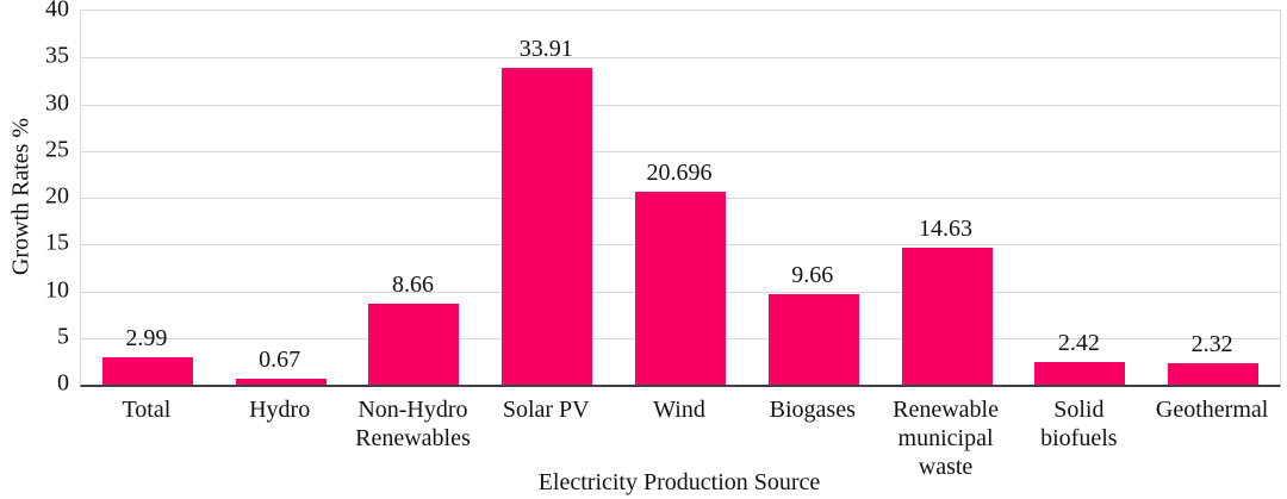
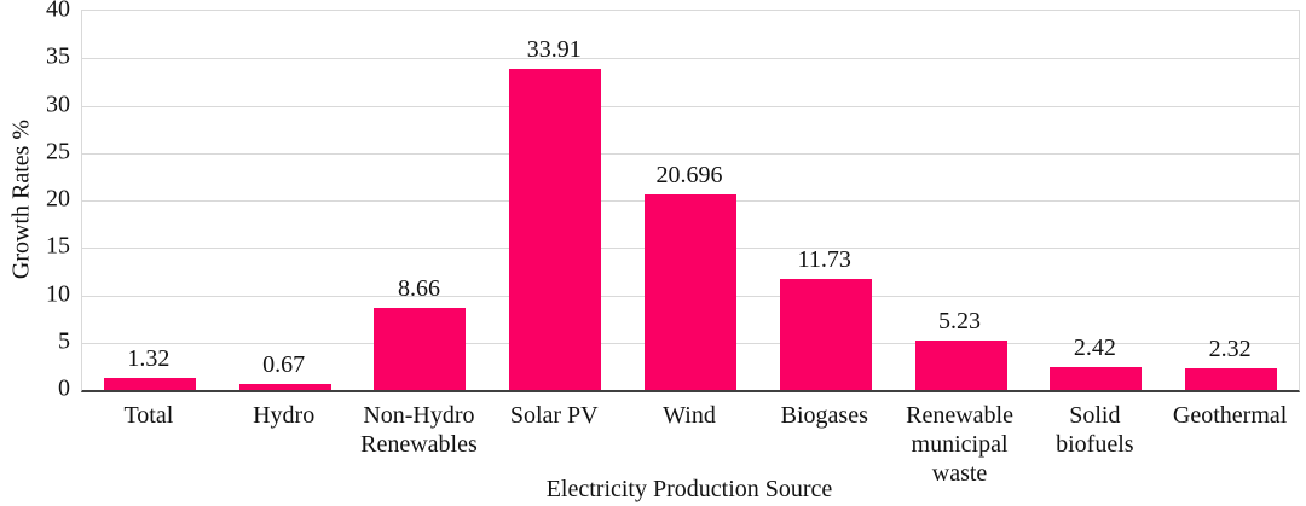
Total: 2.99 -> 1.32
Biogases: 9.66 -> 11.73
Renewable municipal waste: 14.63 -> 5.23
